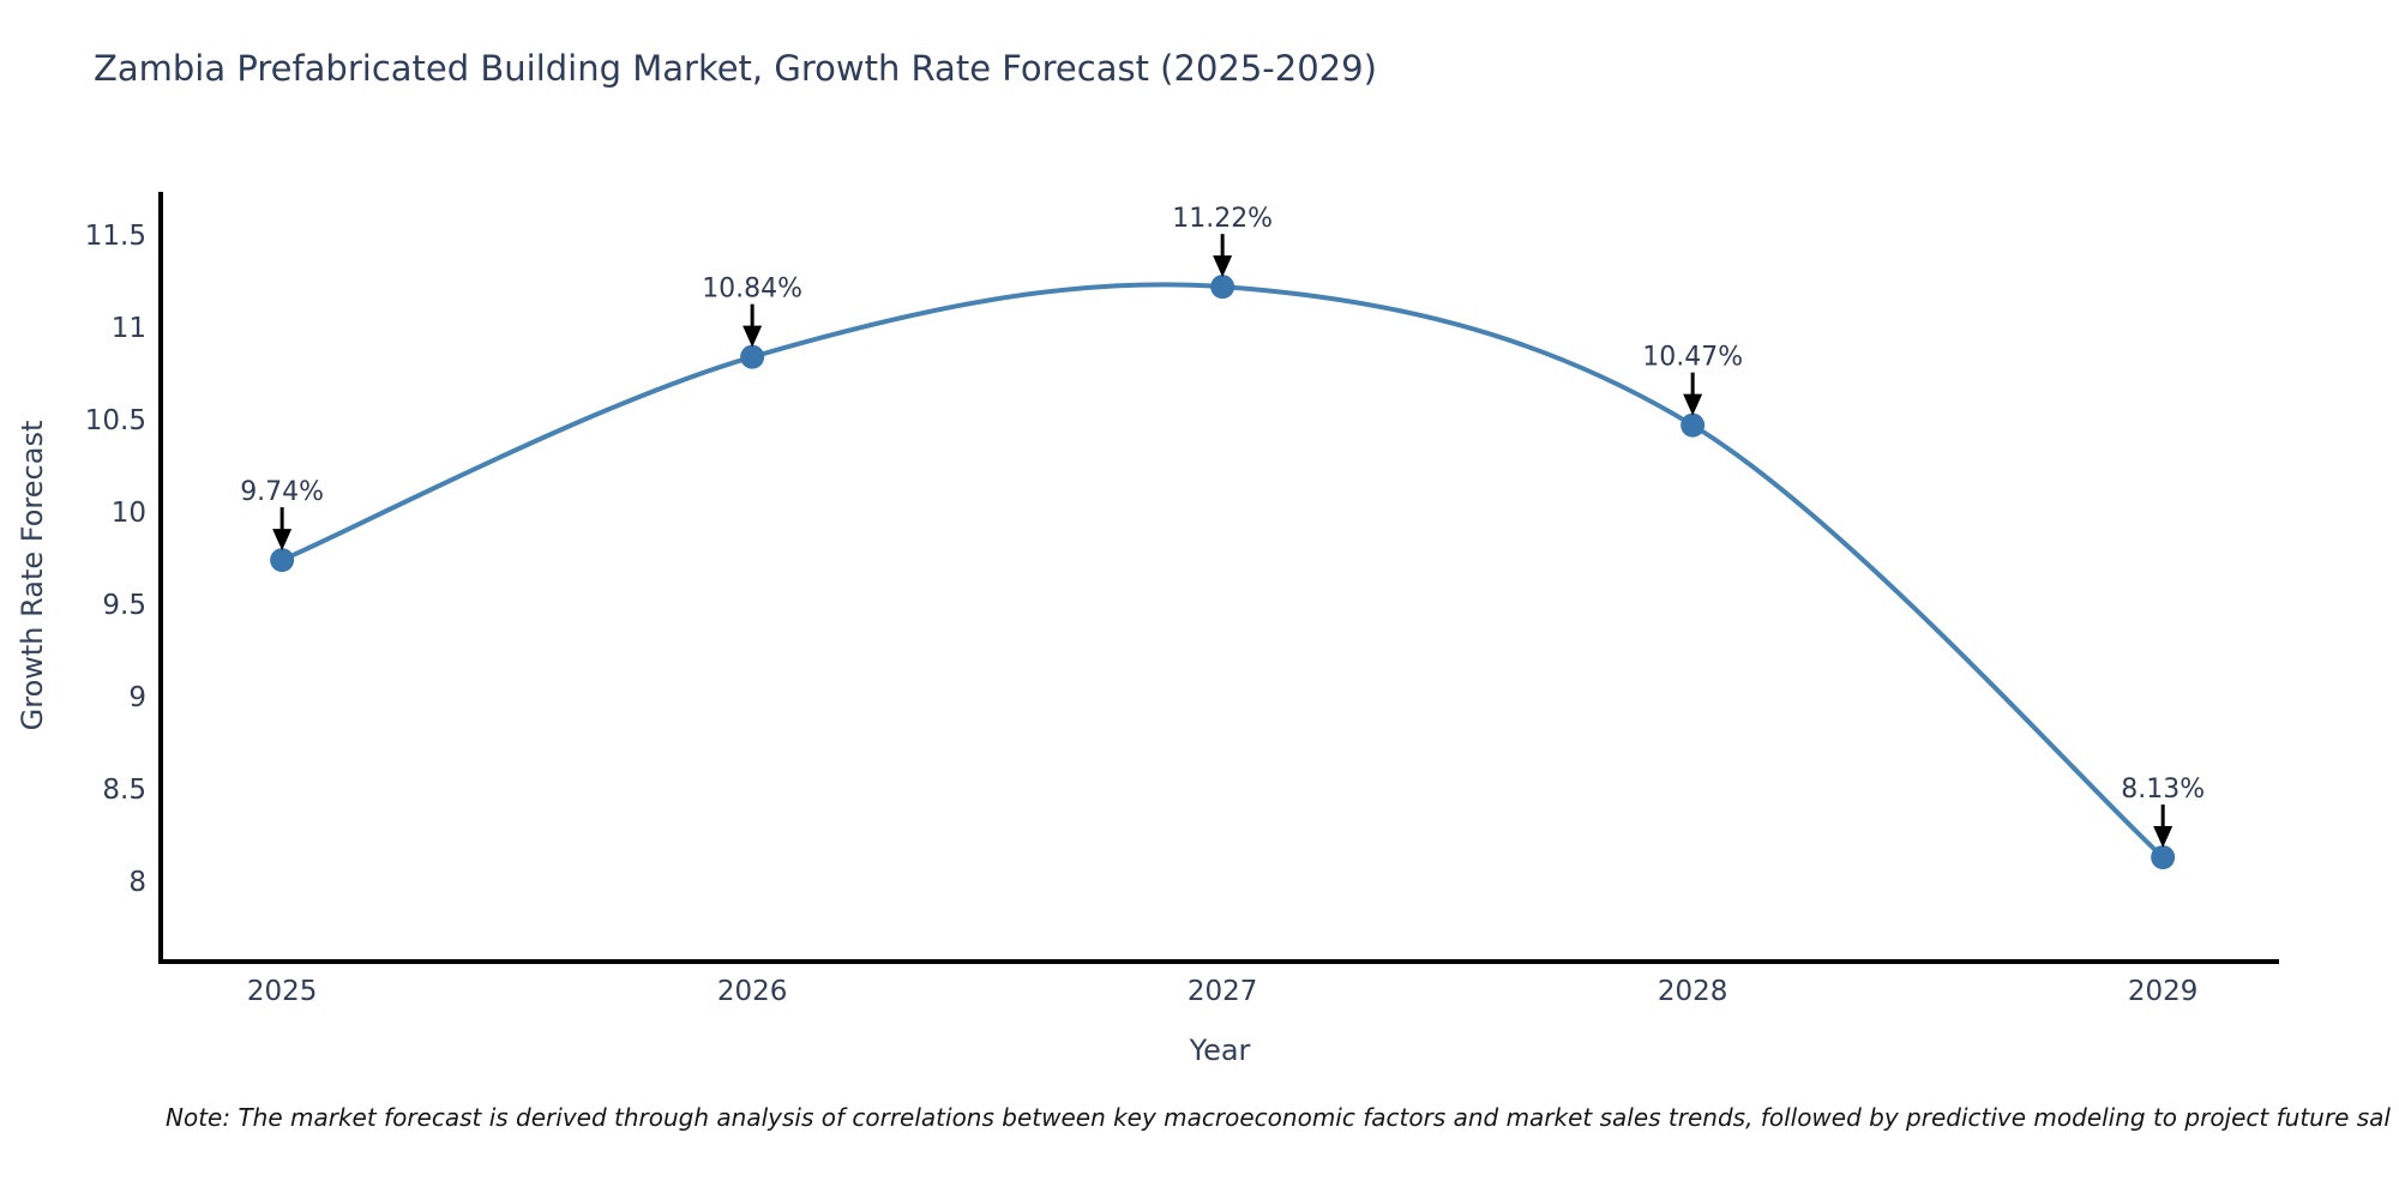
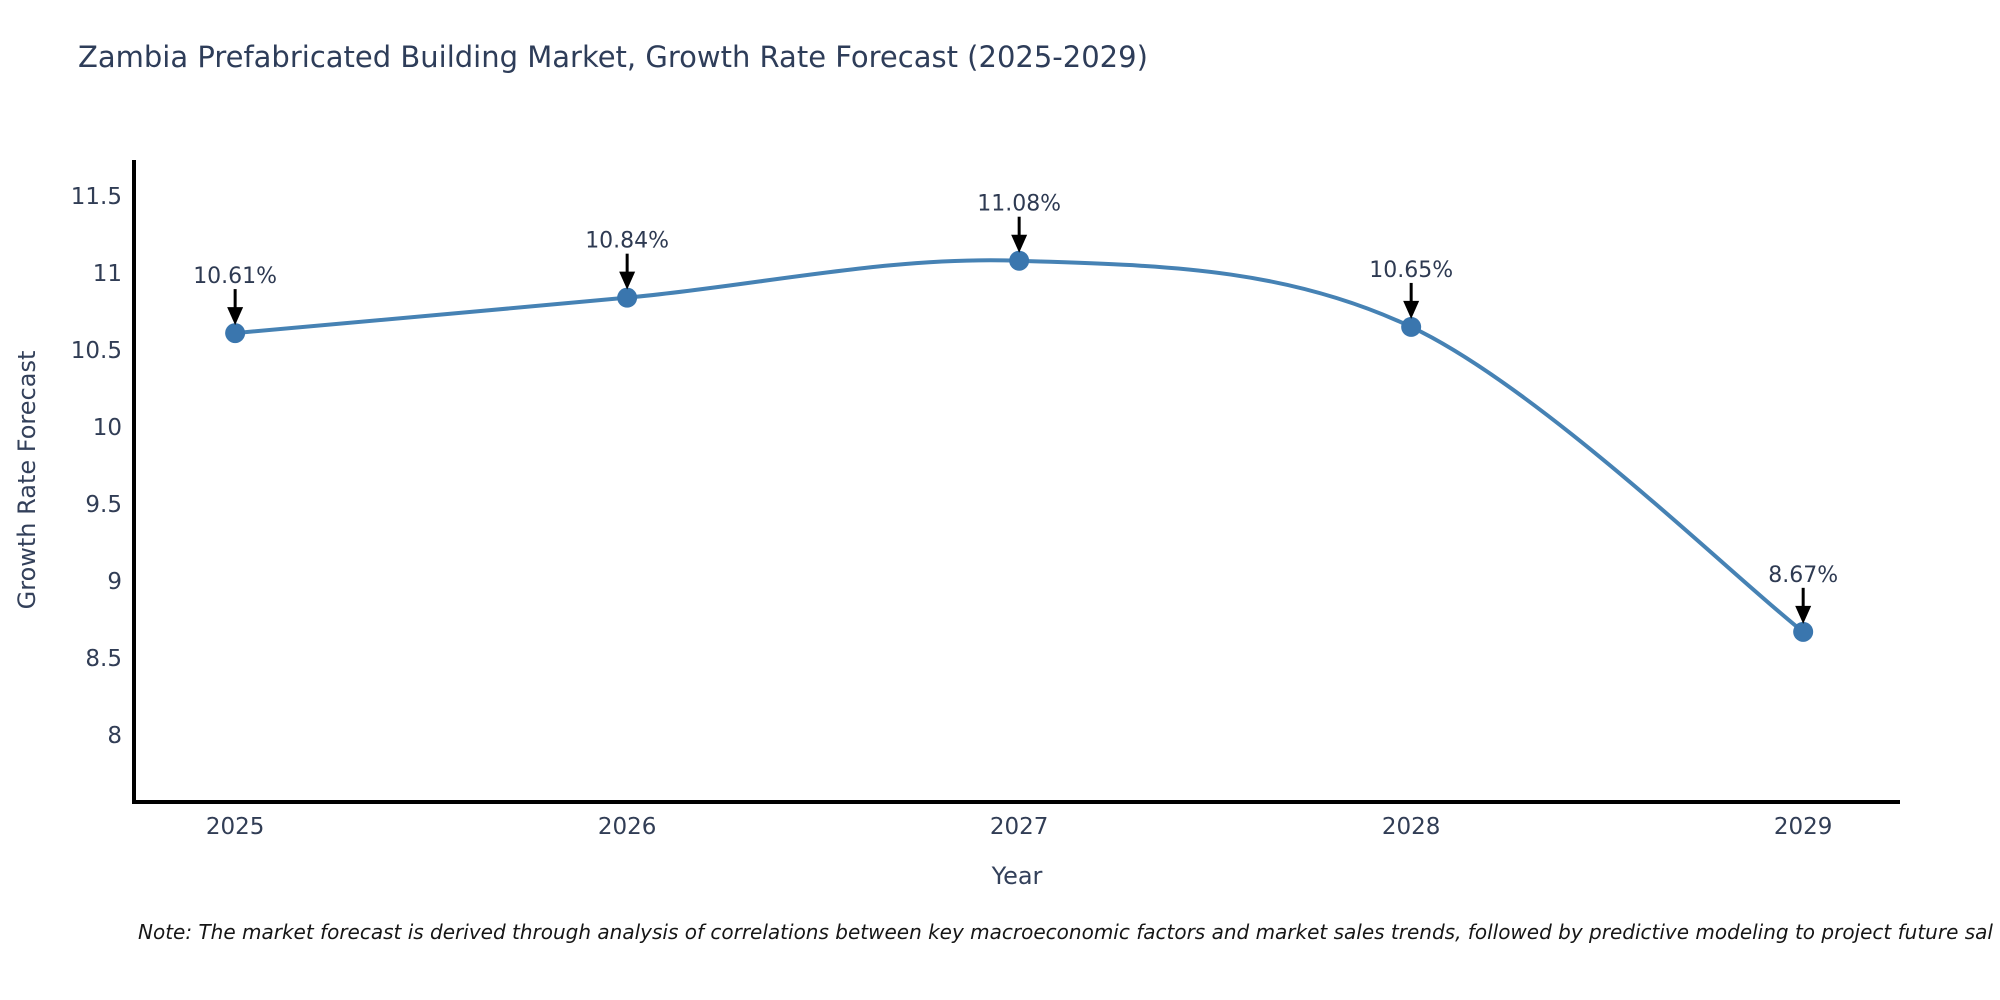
2025: 9.74% -> 10.61%
2027: 11.22% -> 11.08%
2028: 10.47% -> 10.65%
2029: 8.13% -> 8.67%
